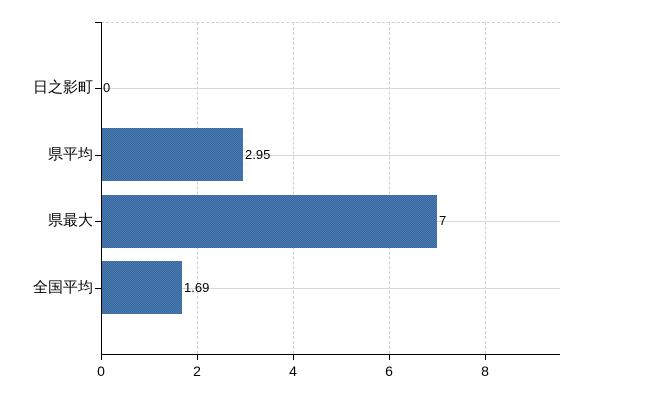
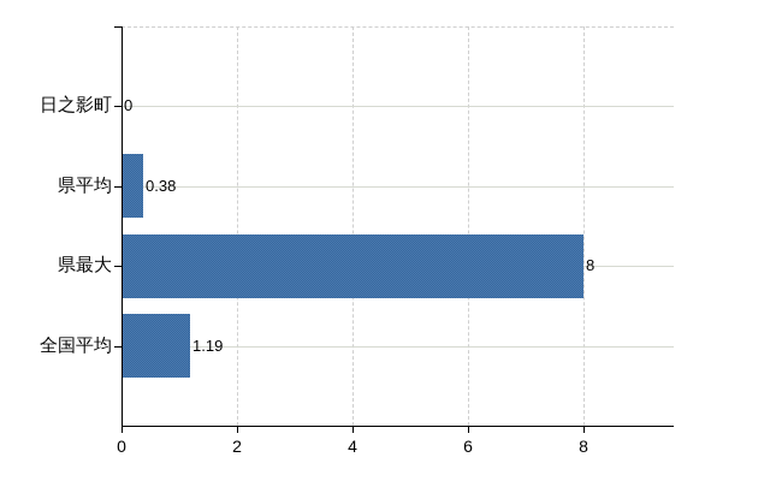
県平均: 2.95 -> 0.38
県最大: 7 -> 8
全国平均: 1.69 -> 1.19
